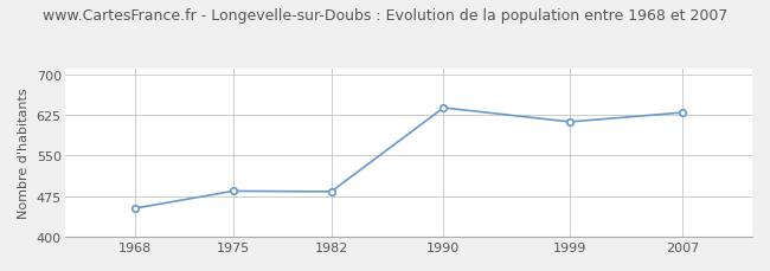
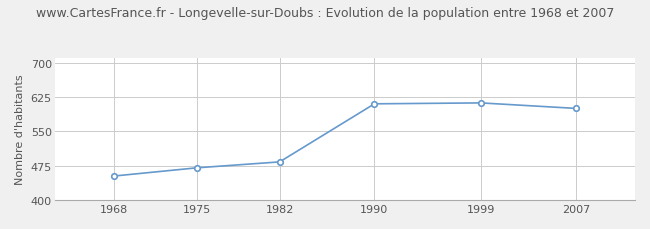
1975: 484 -> 470
1990: 638 -> 610
2007: 629 -> 600
